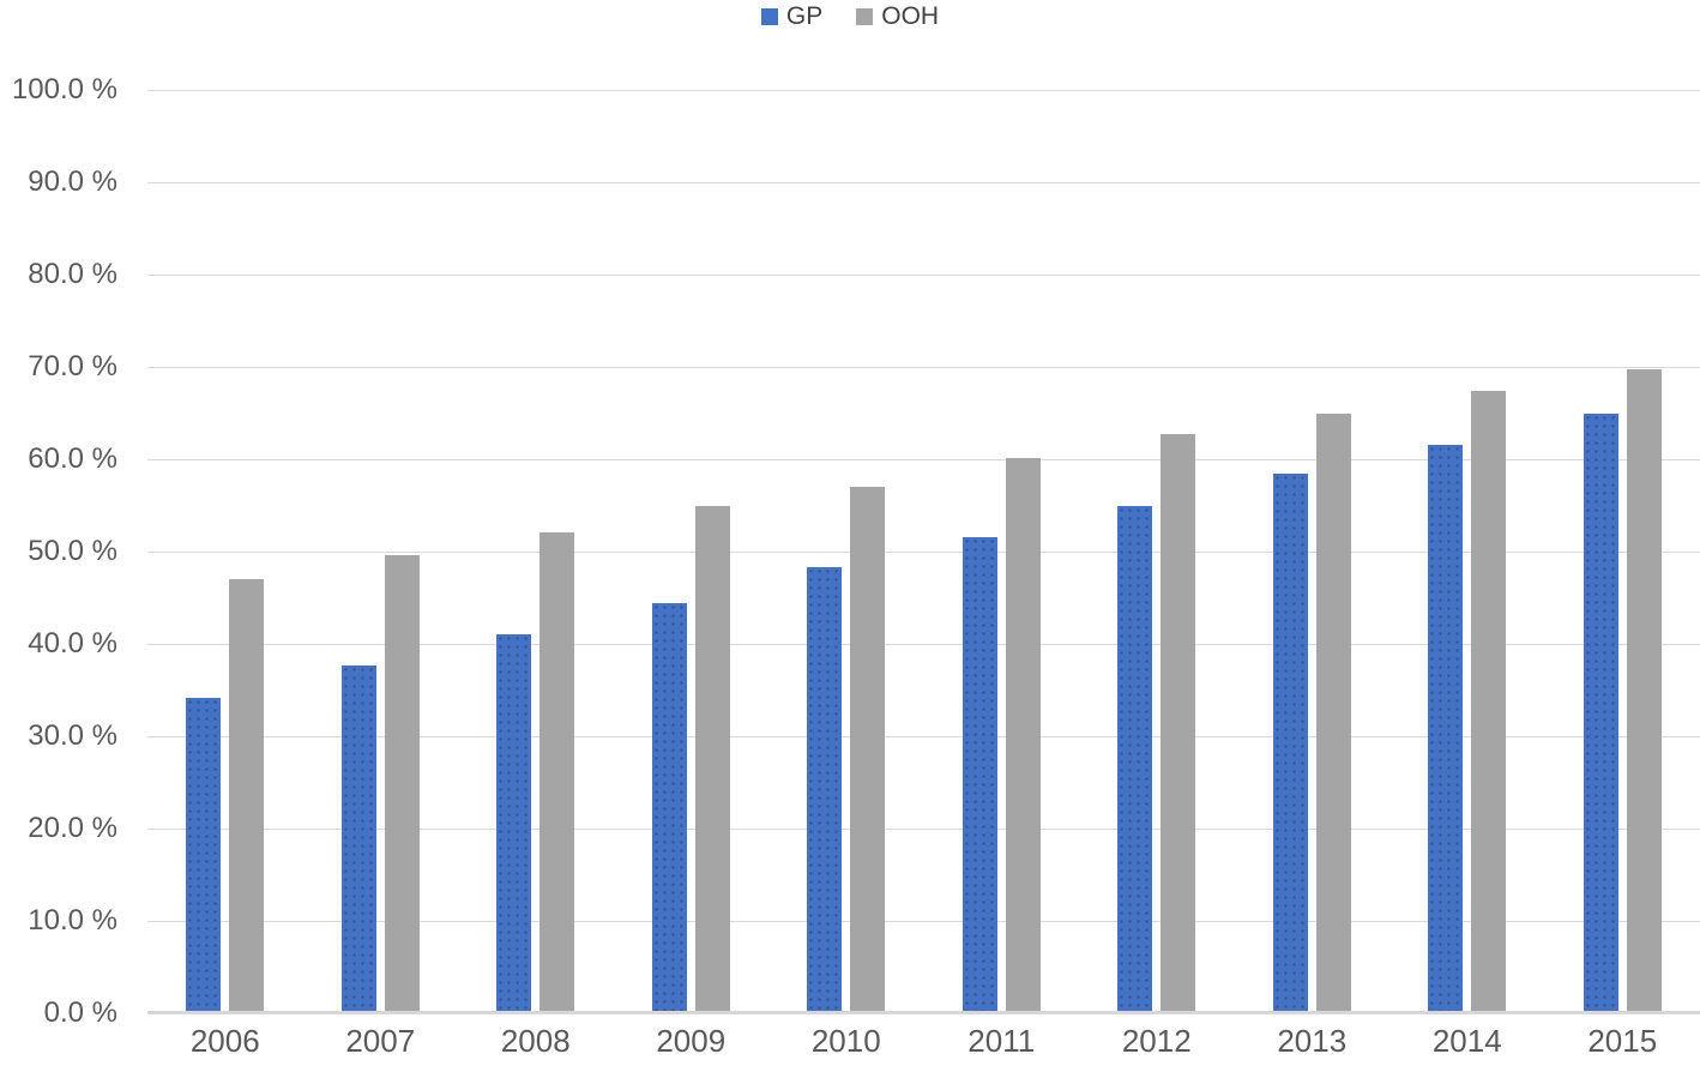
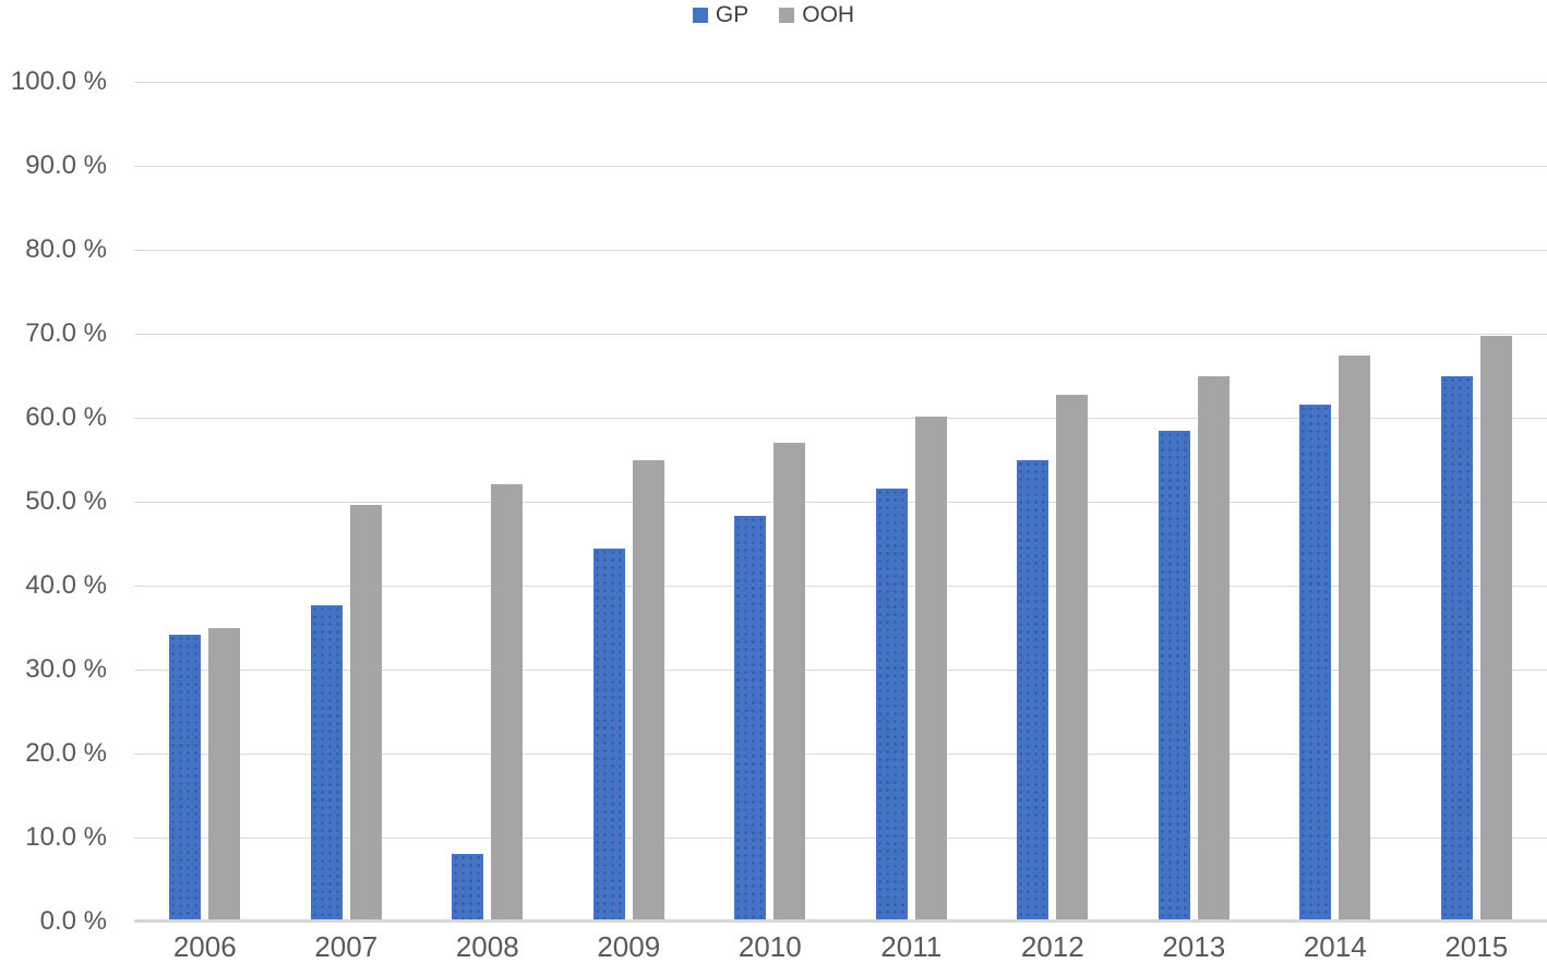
OOH/2006: 47% -> 35%
GP/2008: 41% -> 8%
